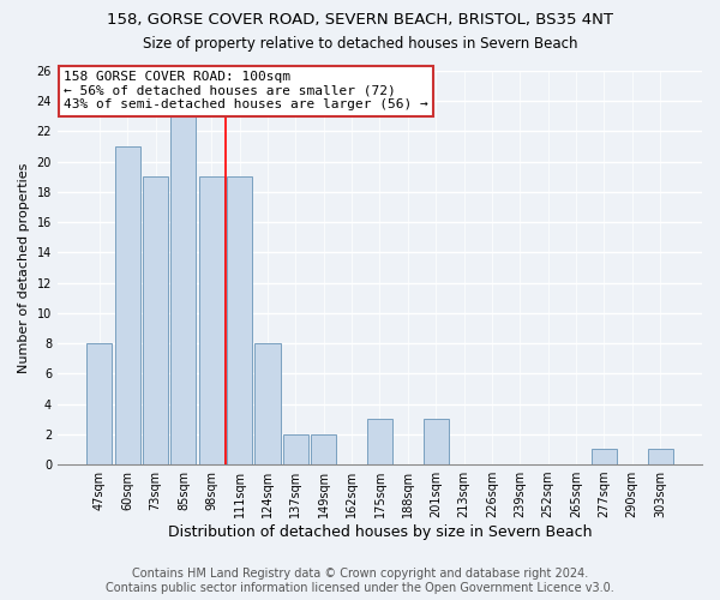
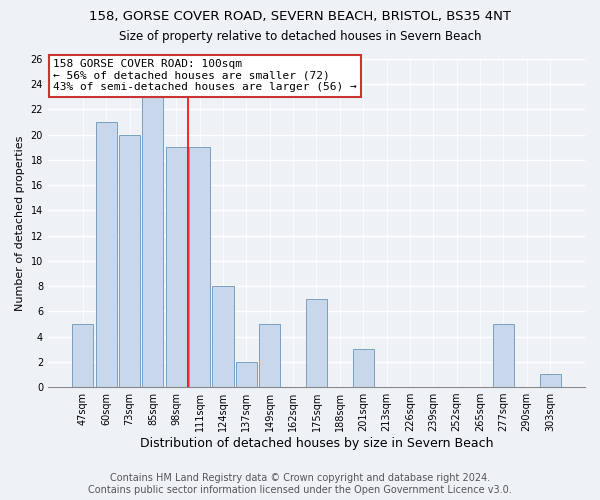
47sqm: 8 -> 5
73sqm: 19 -> 20
149sqm: 2 -> 5
175sqm: 3 -> 7
277sqm: 1 -> 5
